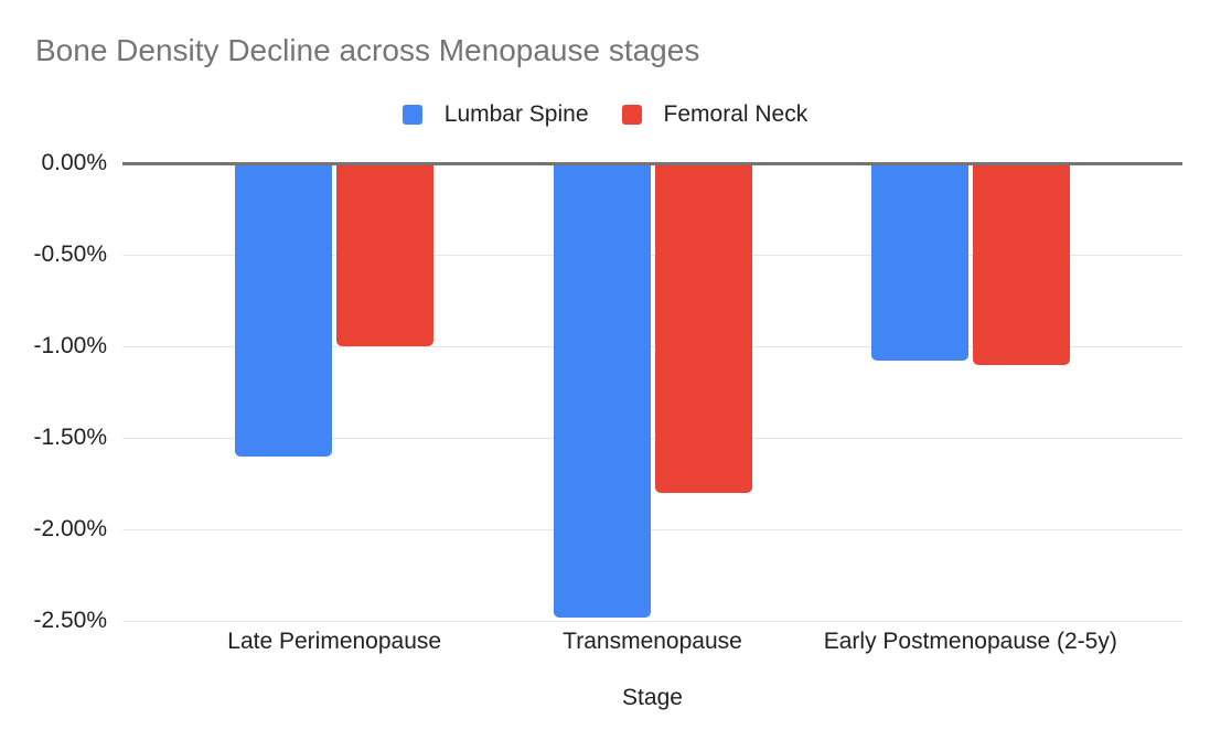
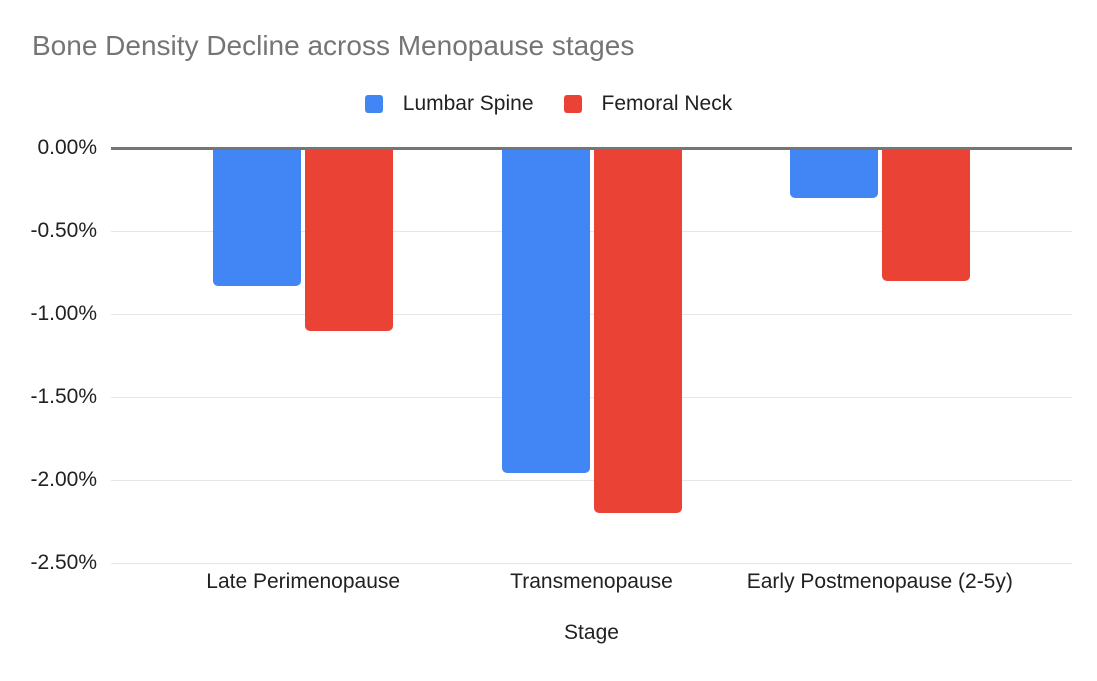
Lumbar Spine/Late Perimenopause: -1.60% -> -0.83%
Femoral Neck/Late Perimenopause: -1.0% -> -1.1%
Lumbar Spine/Transmenopause: -2.48% -> -1.96%
Femoral Neck/Transmenopause: -1.8% -> -2.2%
Lumbar Spine/Early Postmenopause (2-5y): -1.08% -> -0.30%
Femoral Neck/Early Postmenopause (2-5y): -1.1% -> -0.8%
